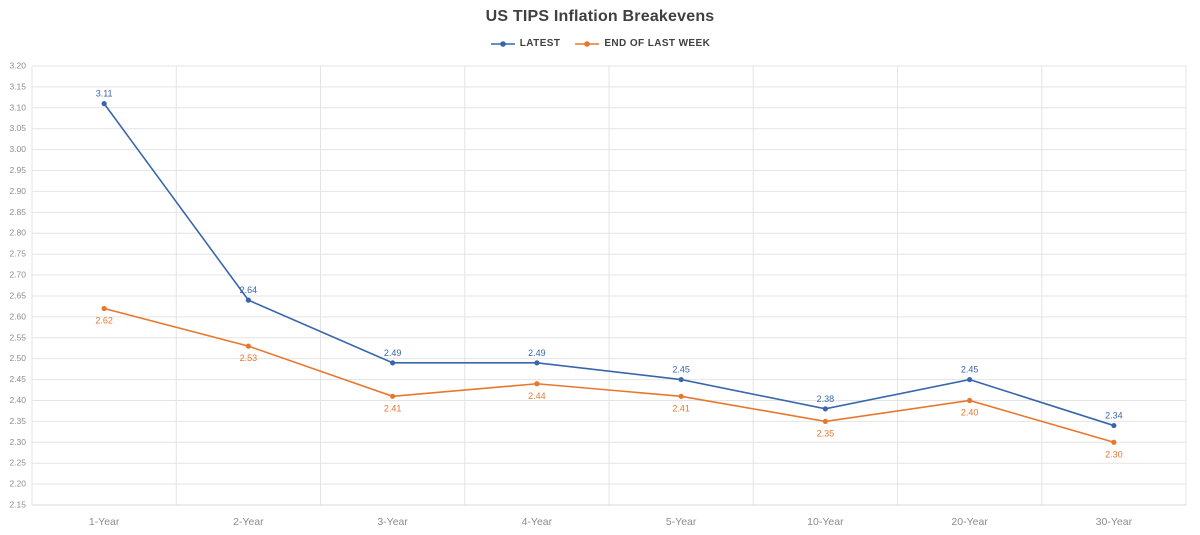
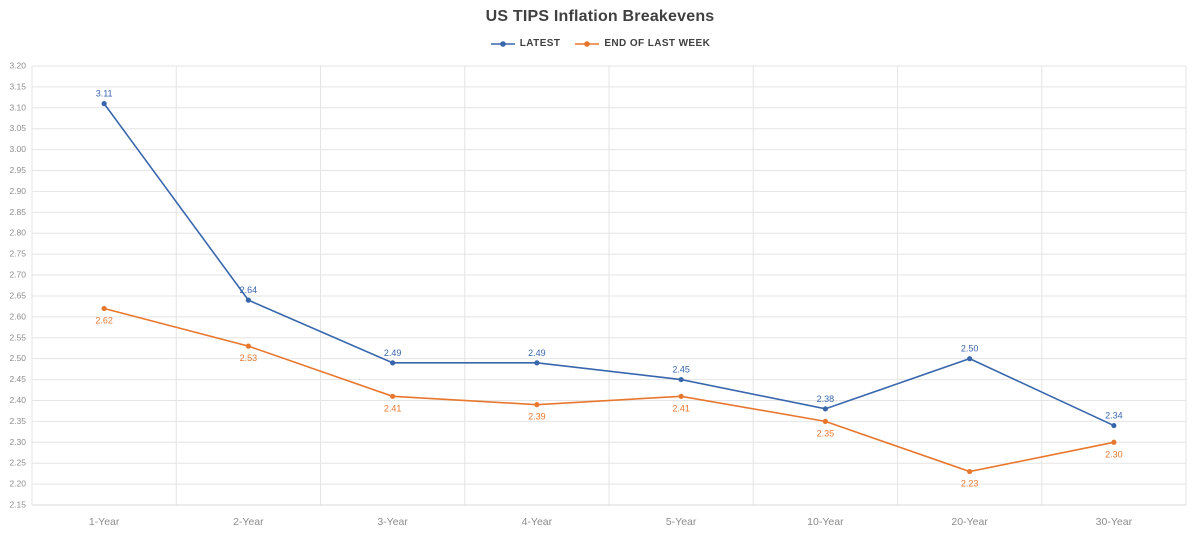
END OF LAST WEEK/4-Year: 2.44 -> 2.39
LATEST/20-Year: 2.45 -> 2.50
END OF LAST WEEK/20-Year: 2.40 -> 2.23
